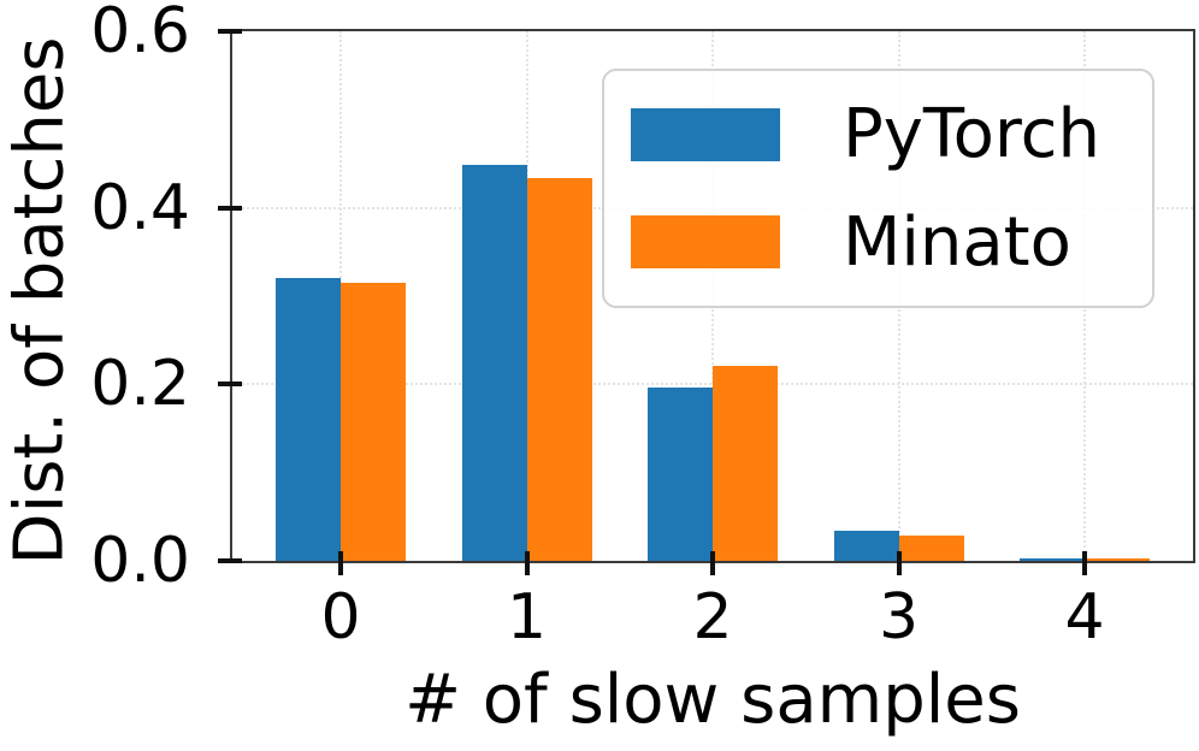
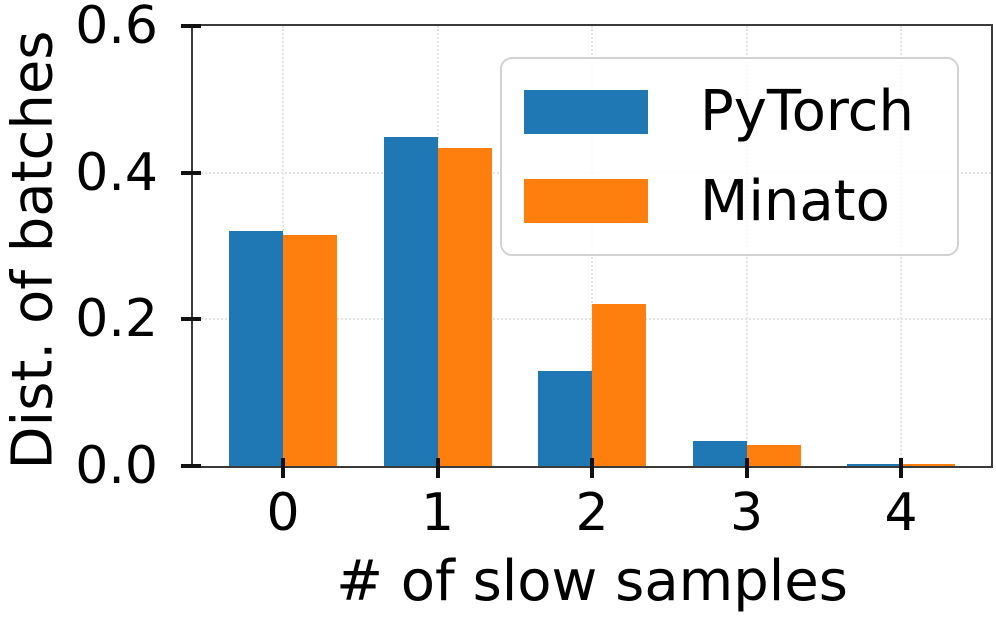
PyTorch/2: 0.20 -> 0.13
